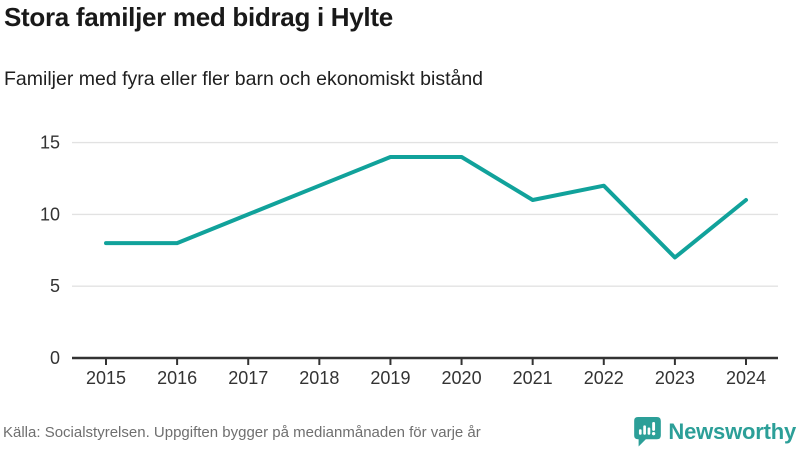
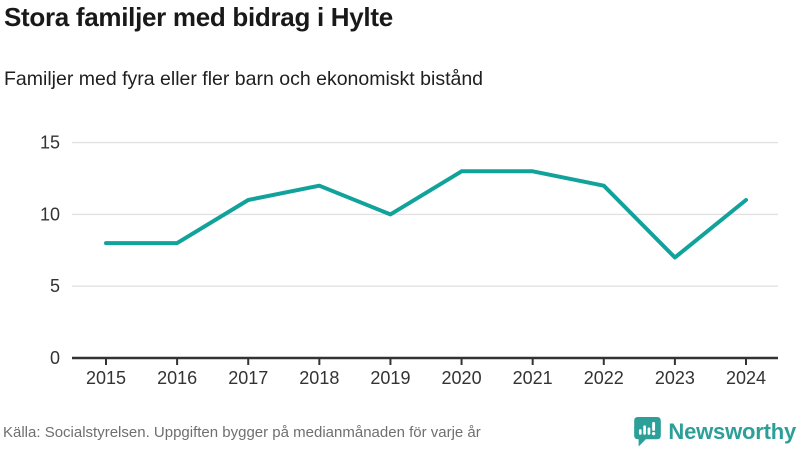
2017: 10 -> 11
2019: 14 -> 10
2020: 14 -> 13
2021: 11 -> 13
